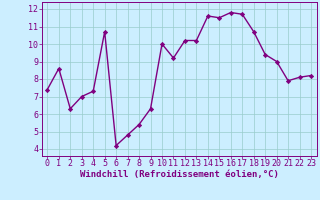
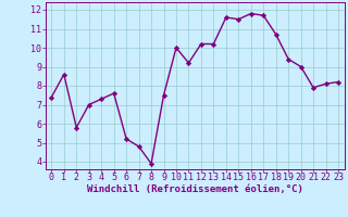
2: 6.3 -> 5.8
5: 10.7 -> 7.6
6: 4.2 -> 5.2
8: 5.4 -> 3.9
9: 6.3 -> 7.5
